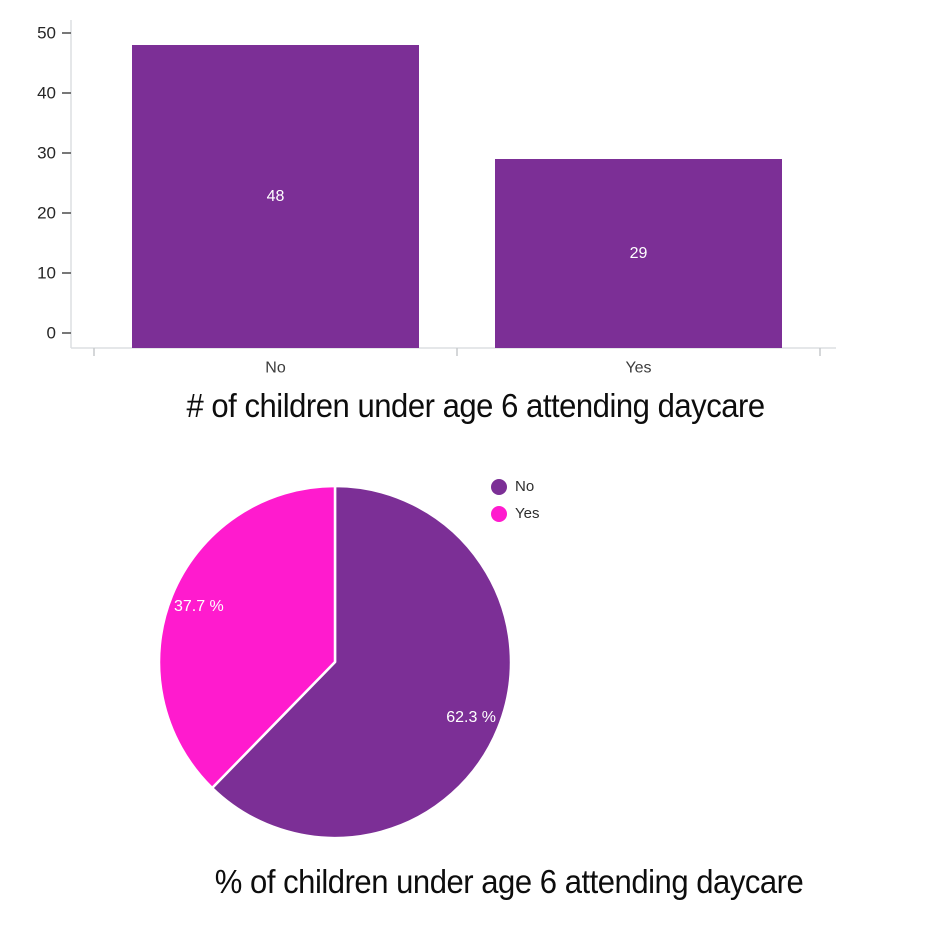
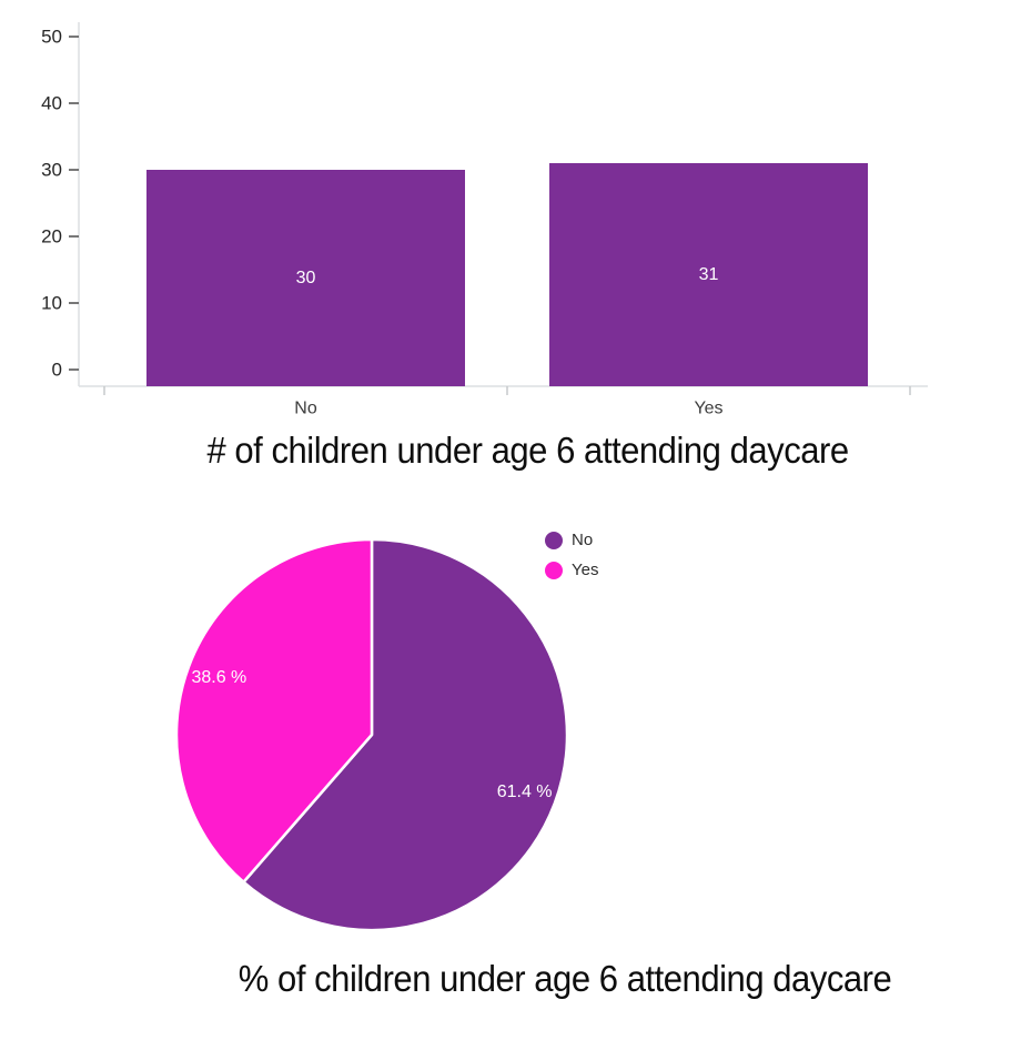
# of children under age 6 attending daycare/No: 48 -> 30
# of children under age 6 attending daycare/Yes: 29 -> 31
% of children under age 6 attending daycare/No: 62.3 -> 61.4
% of children under age 6 attending daycare/Yes: 37.7 -> 38.6
